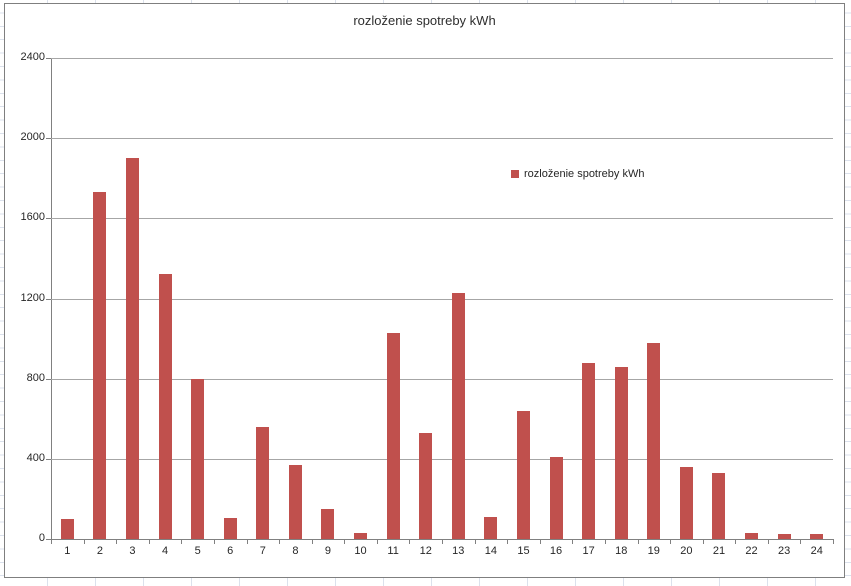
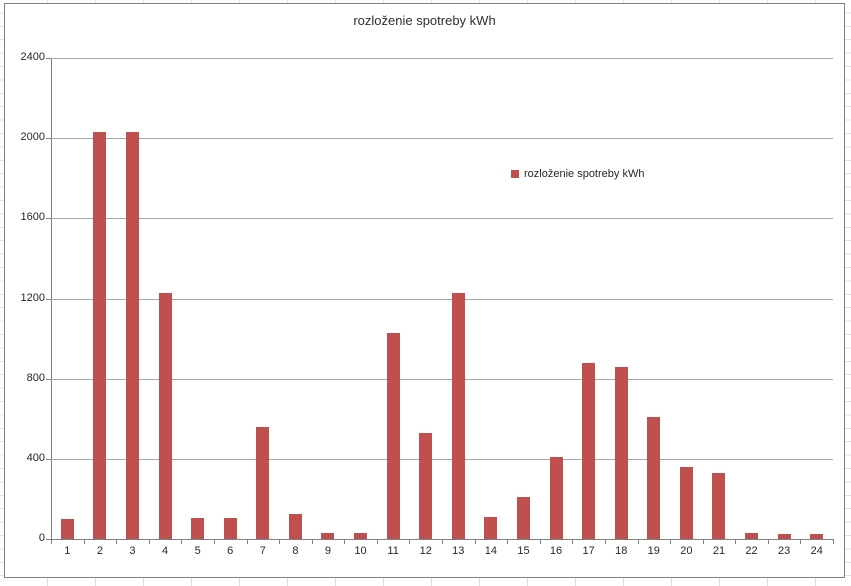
2: 1730 -> 2030
3: 1900 -> 2030
4: 1320 -> 1220
5: 800 -> 100
8: 370 -> 120
9: 150 -> 30
15: 640 -> 210
19: 980 -> 610
